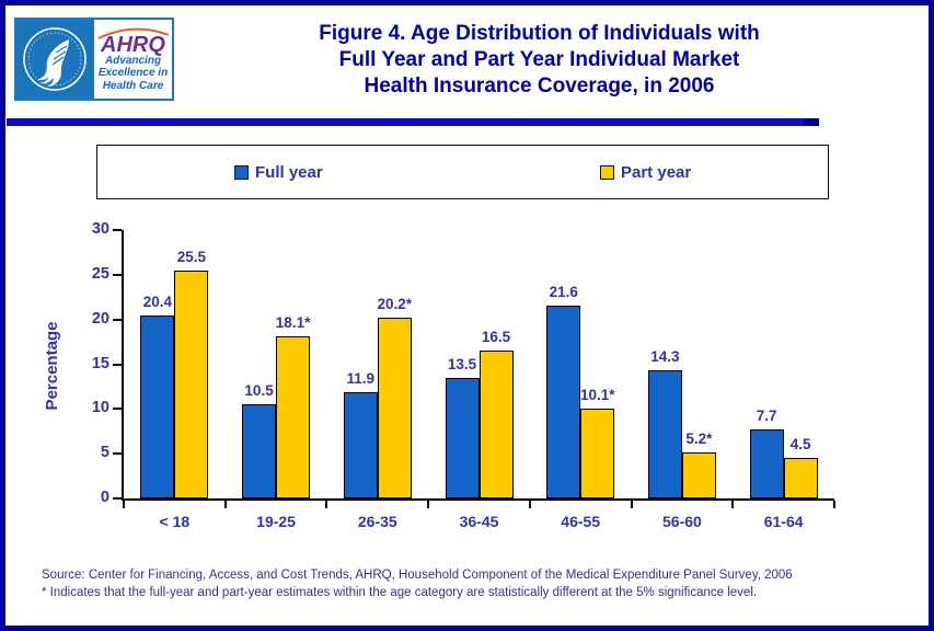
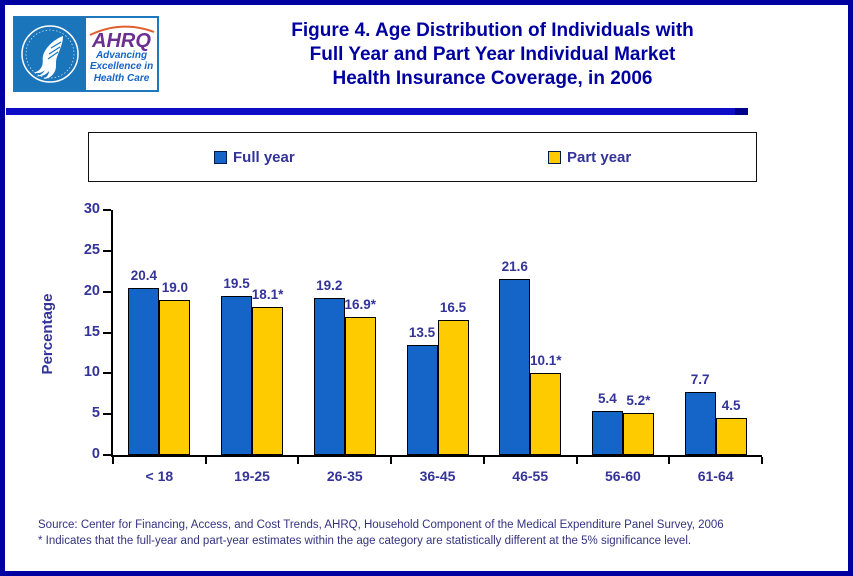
Part year/< 18: 25.5 -> 19.0
Full year/19-25: 10.5 -> 19.5
Full year/26-35: 11.9 -> 19.2
Part year/26-35: 20.2 -> 16.9
Full year/56-60: 14.3 -> 5.4
